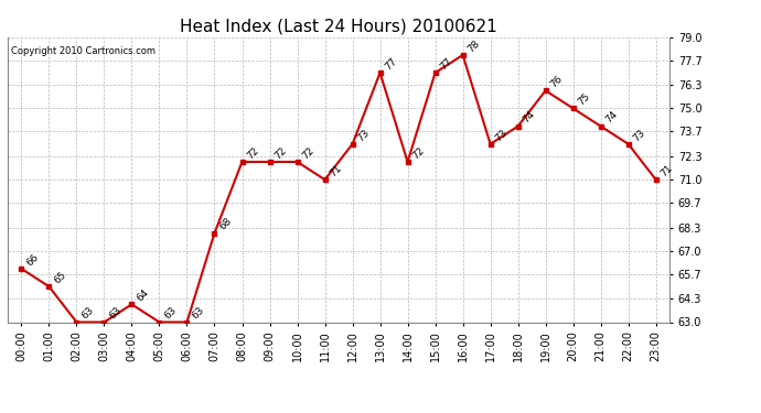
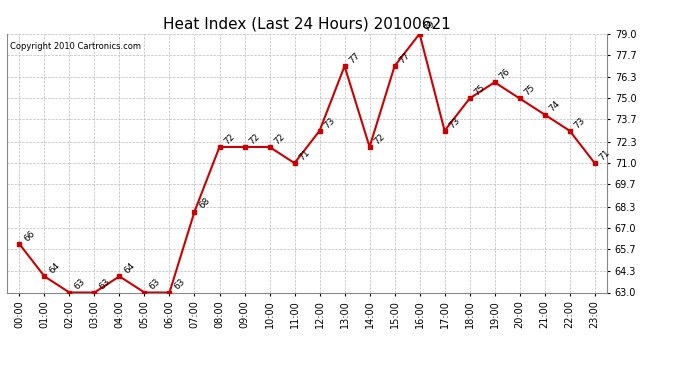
01:00: 65 -> 64
16:00: 78 -> 79
18:00: 74 -> 75
